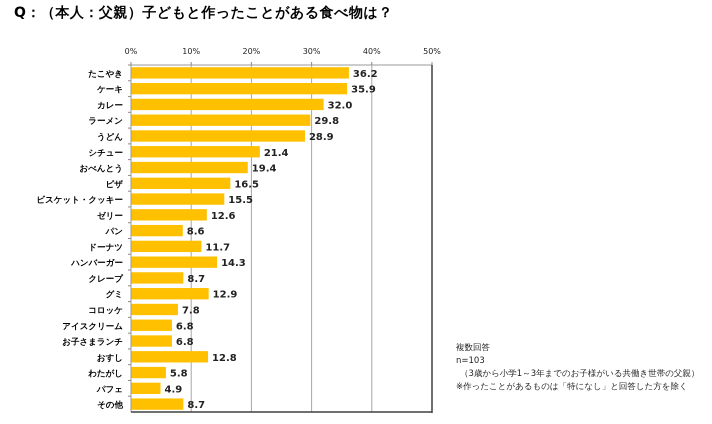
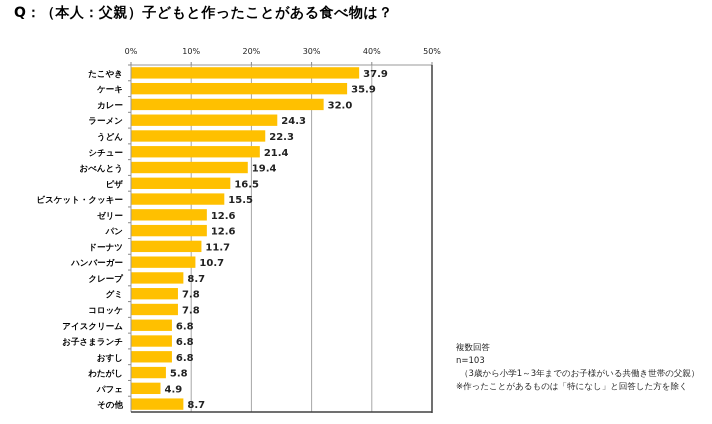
たこやき: 36.2 -> 37.9
ラーメン: 29.8 -> 24.3
うどん: 28.9 -> 22.3
パン: 8.6 -> 12.6
ハンバーガー: 14.3 -> 10.7
グミ: 12.9 -> 7.8
おすし: 12.8 -> 6.8
